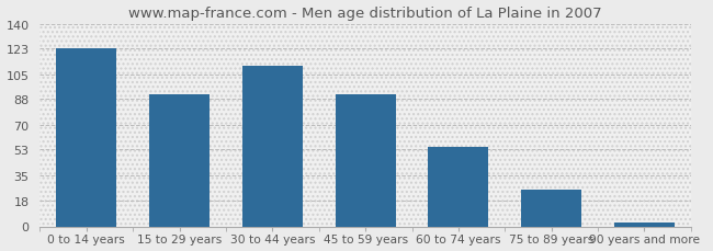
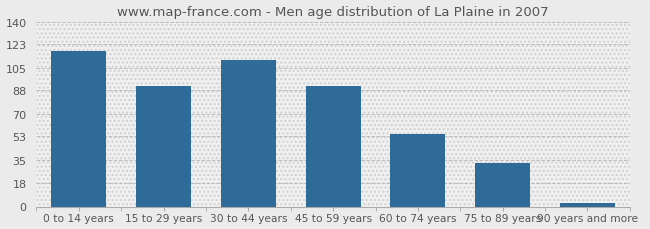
0 to 14 years: 123 -> 118
75 to 89 years: 25 -> 33
